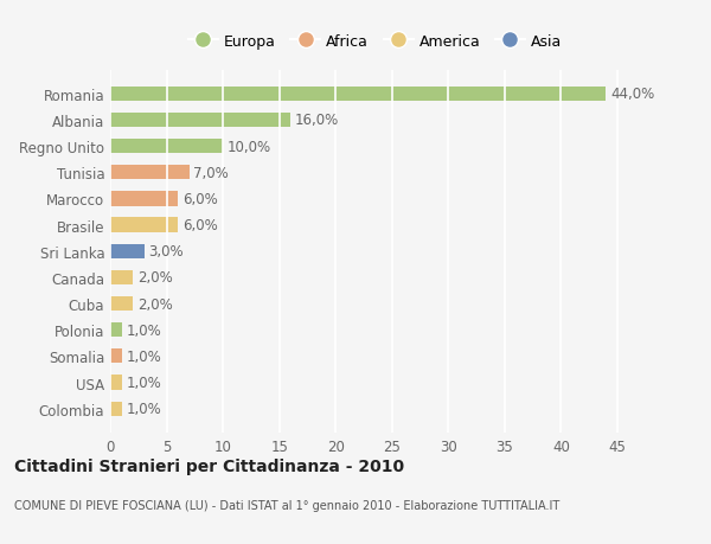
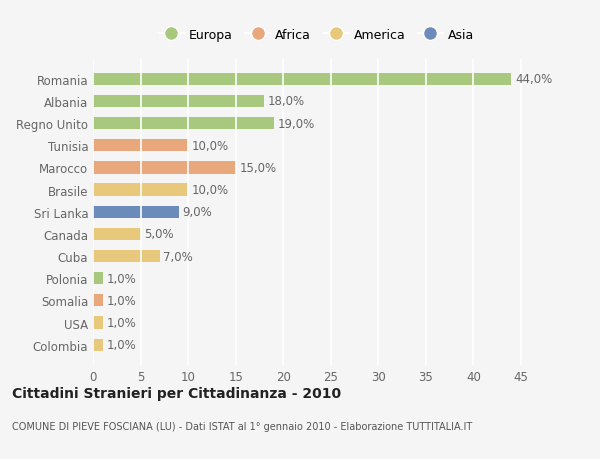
Albania: 16,0% -> 18,0%
Regno Unito: 10,0% -> 19,0%
Tunisia: 7,0% -> 10,0%
Marocco: 6,0% -> 15,0%
Brasile: 6,0% -> 10,0%
Sri Lanka: 3,0% -> 9,0%
Canada: 2,0% -> 5,0%
Cuba: 2,0% -> 7,0%
